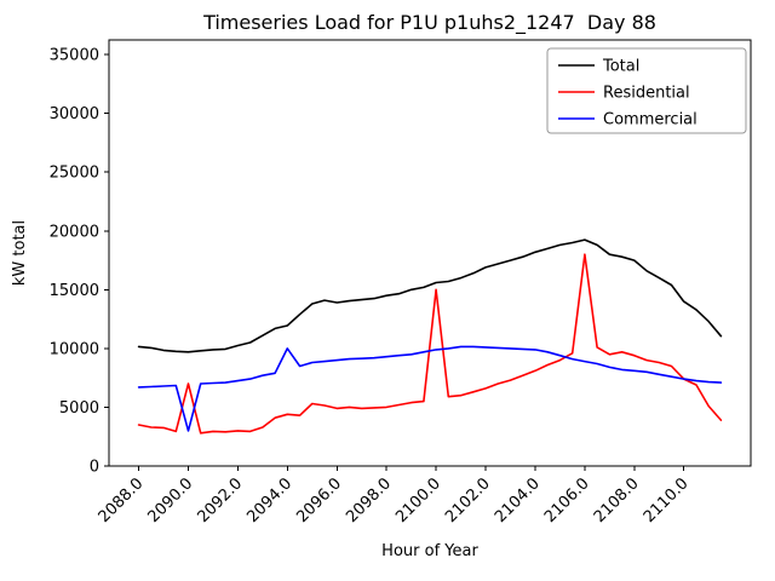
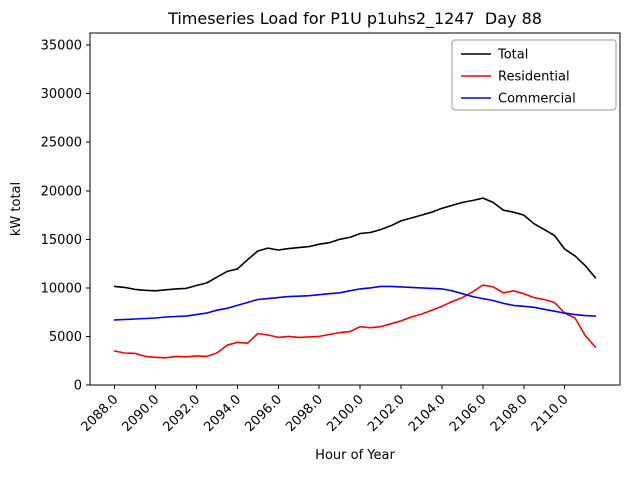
Residential/2090.0: 7000 -> 3000
Commercial/2090.0: 3000 -> 7000
Commercial/2094.0: 10000 -> 8000
Residential/2100.0: 15000 -> 6000
Residential/2106.0: 18000 -> 10000
